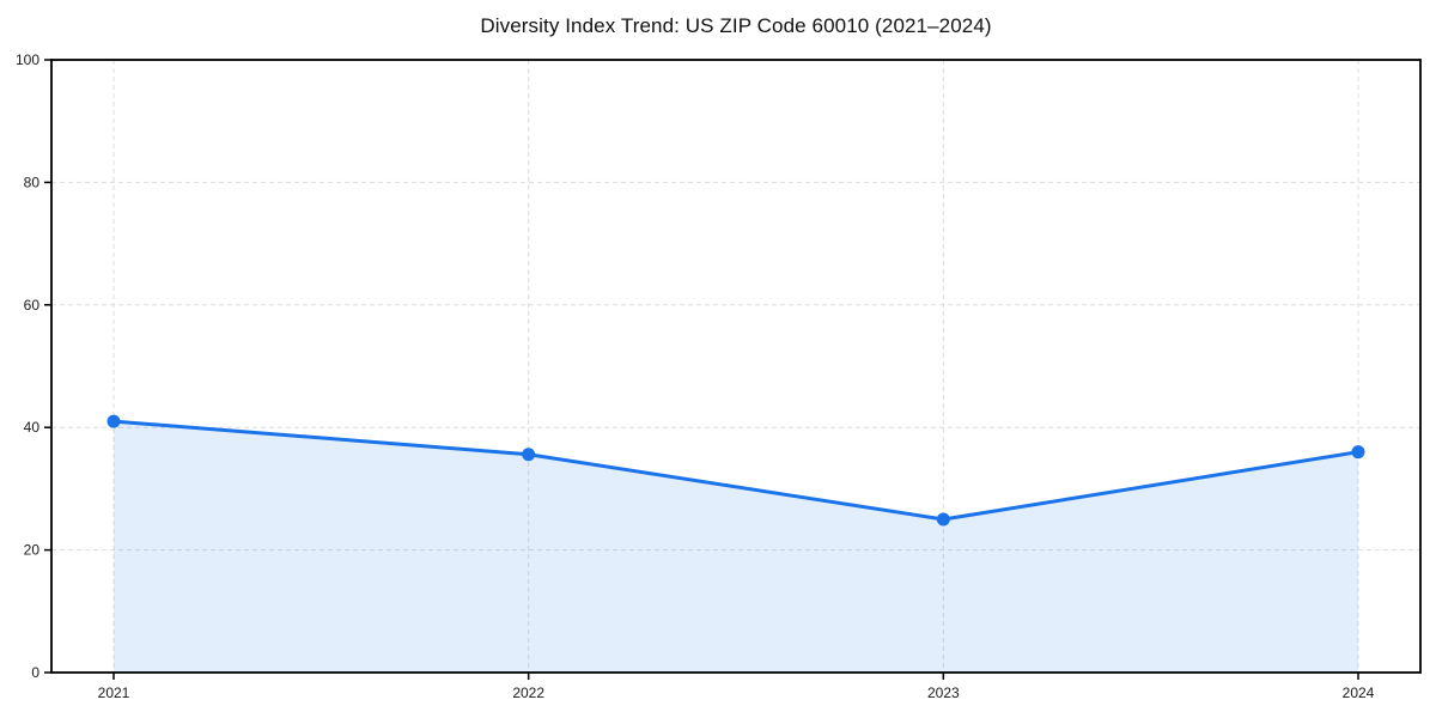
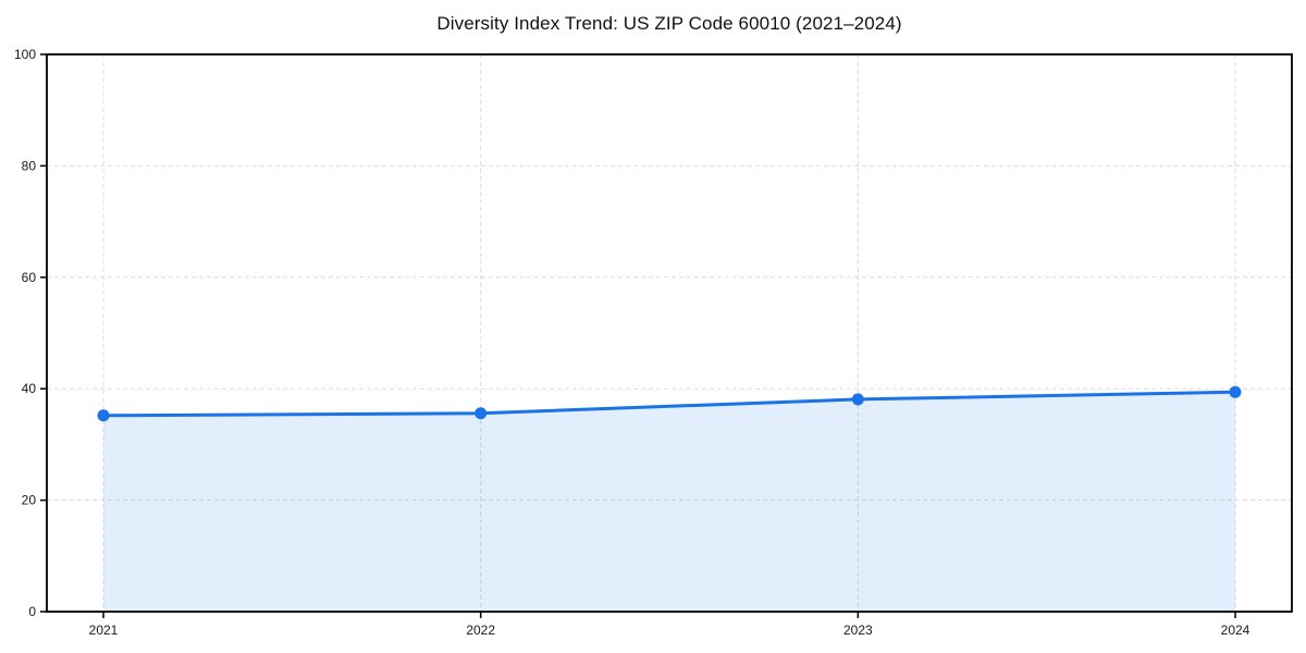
2021: 41 -> 35
2023: 25 -> 38
2024: 36 -> 39
